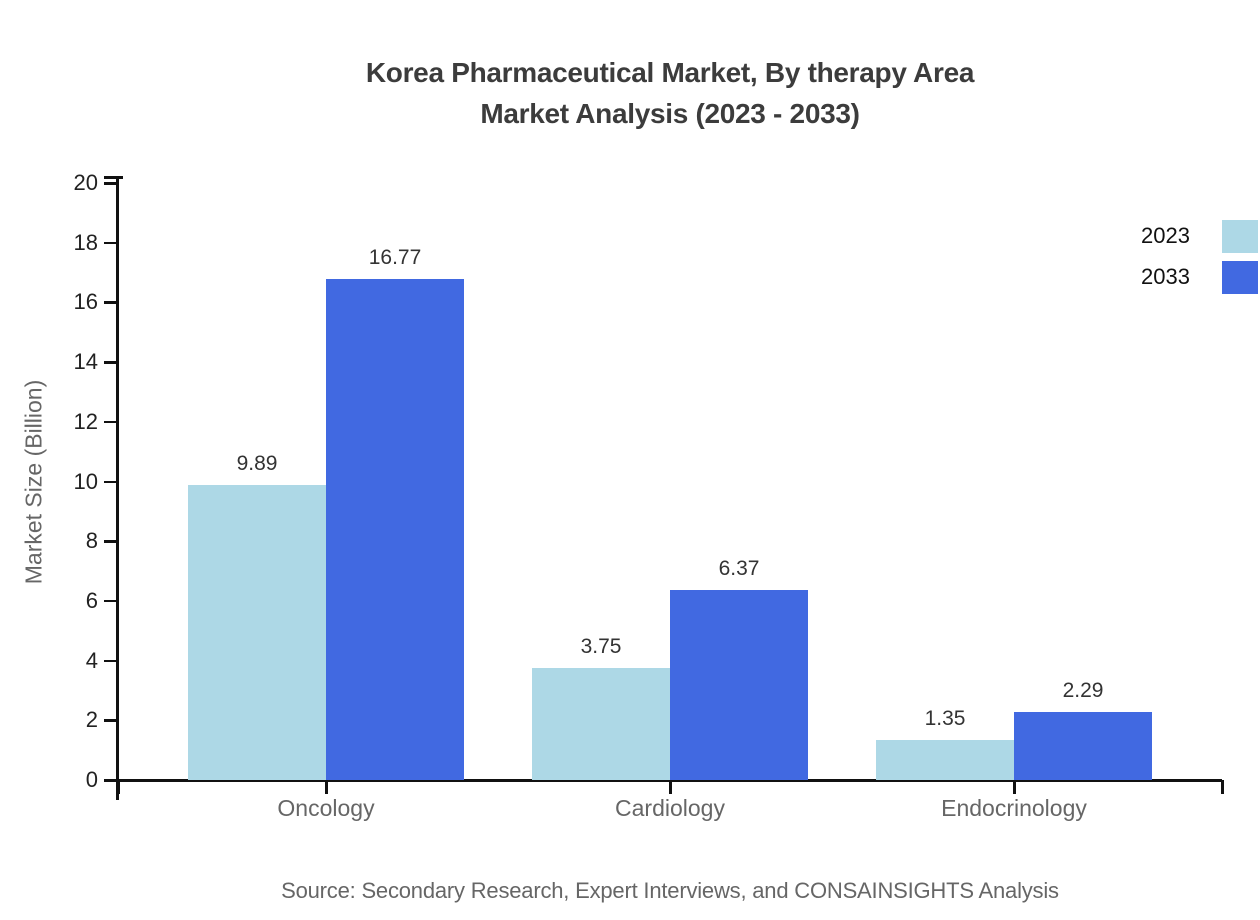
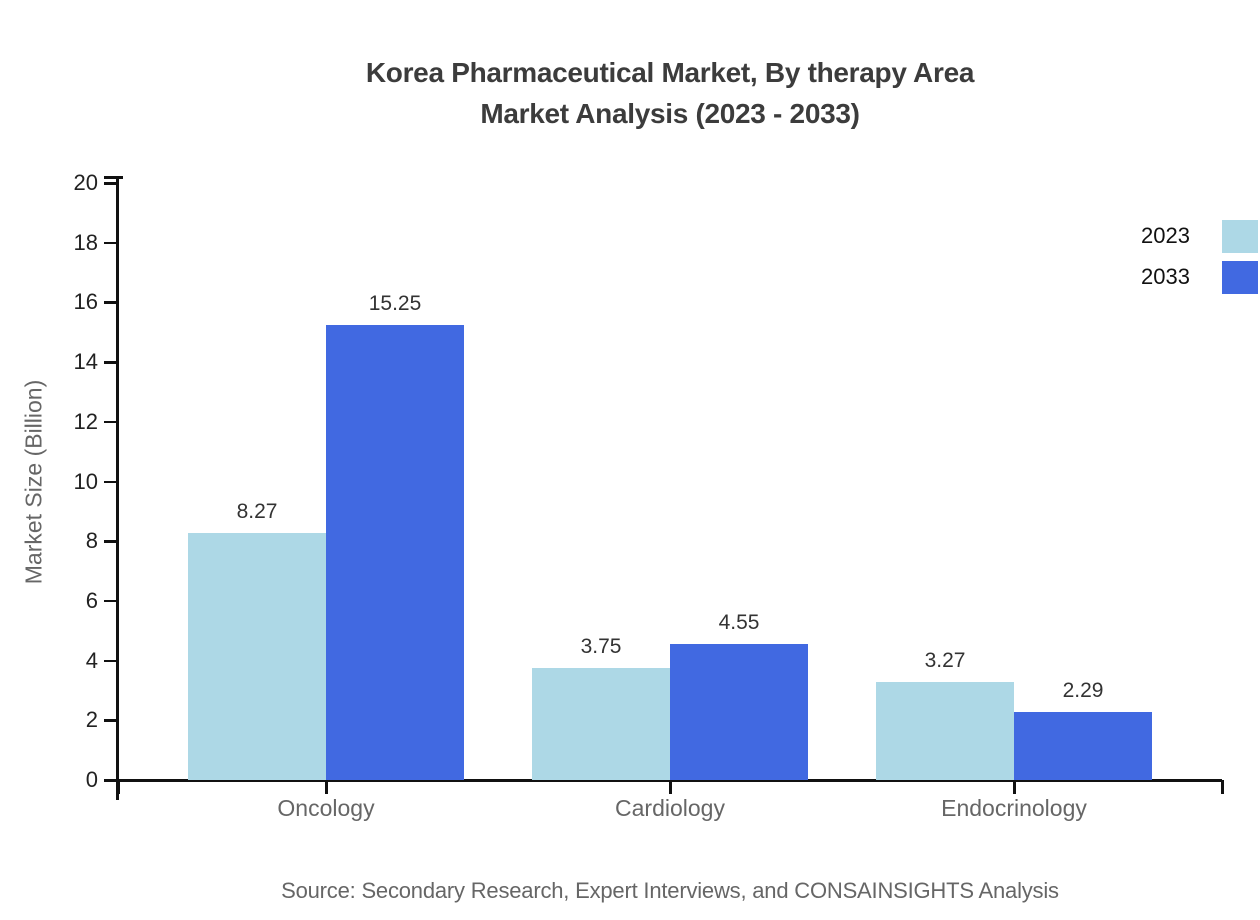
2023/Oncology: 9.89 -> 8.27
2033/Oncology: 16.77 -> 15.25
2033/Cardiology: 6.37 -> 4.55
2023/Endocrinology: 1.35 -> 3.27
